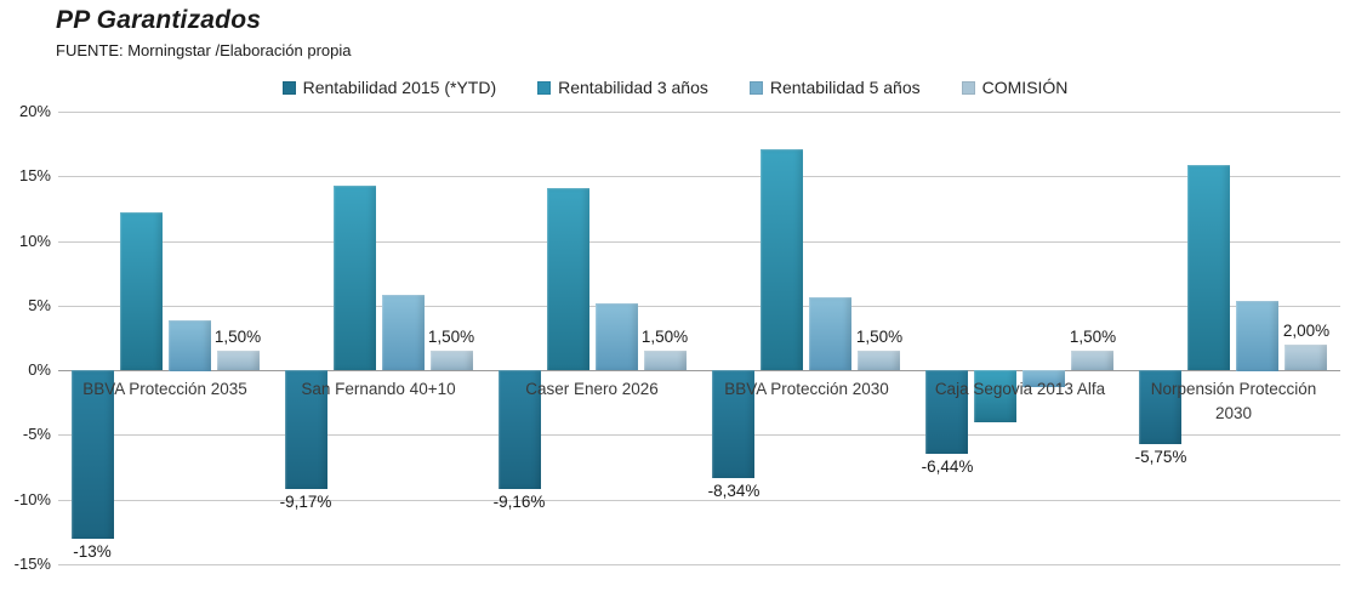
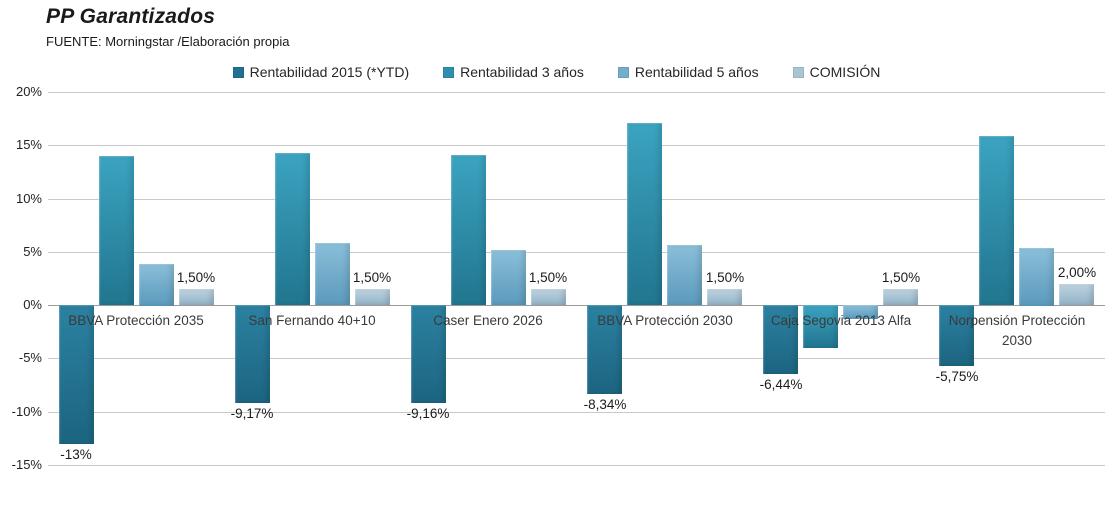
Rentabilidad 3 años/BBVA Protección 2035: 12.2% -> 14.0%
